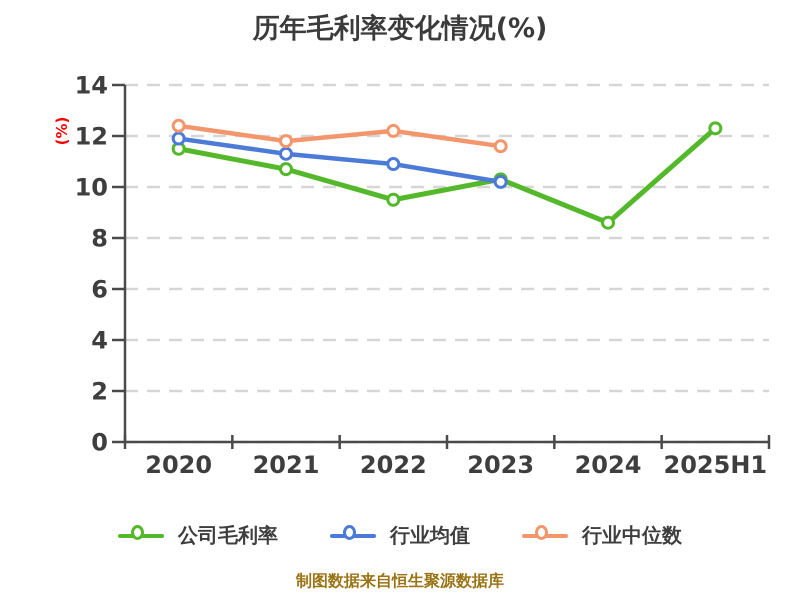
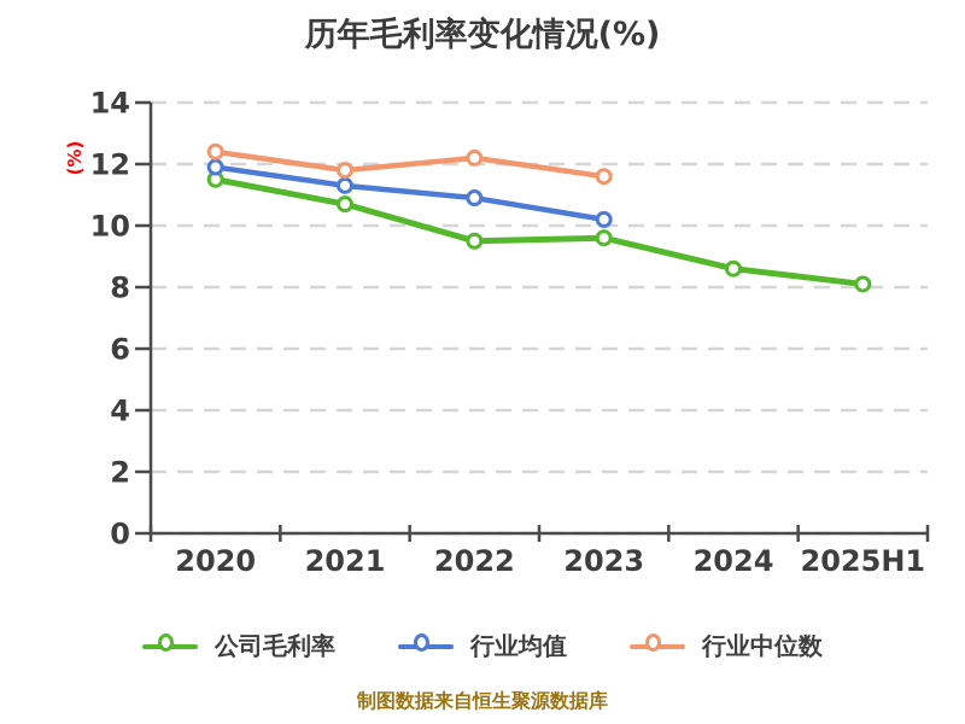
公司毛利率/2023: 10.3 -> 9.6
公司毛利率/2025H1: 12.3 -> 8.1
